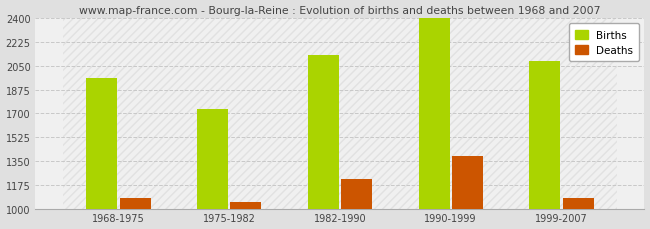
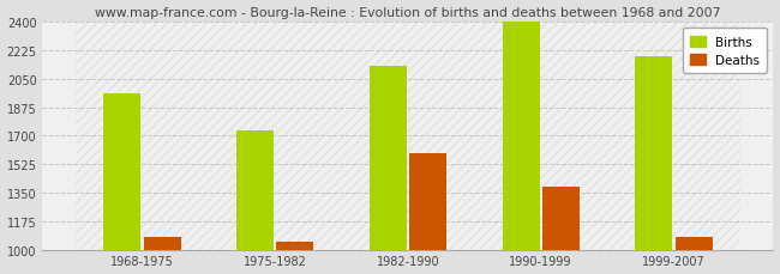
Deaths/1982-1990: 1220 -> 1590
Births/1999-2007: 2080 -> 2190
